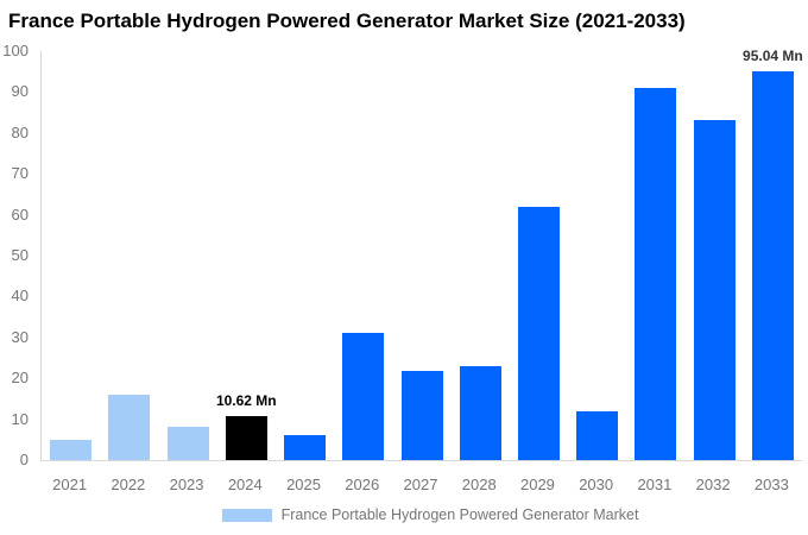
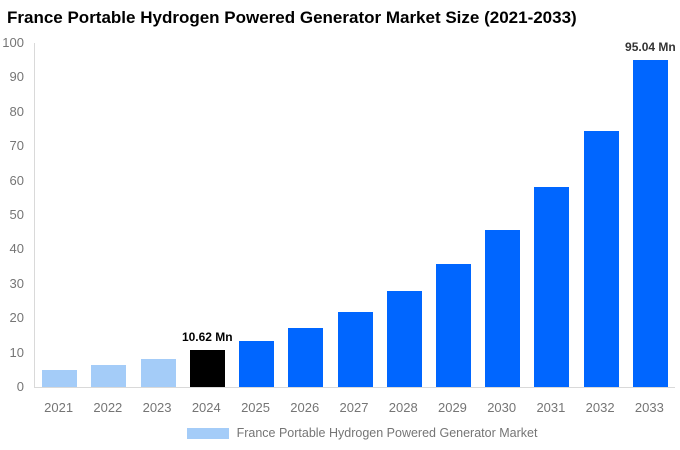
2022: 16 -> 6
2025: 6 -> 13
2026: 31 -> 17
2028: 23 -> 28
2029: 62 -> 36
2030: 12 -> 46
2031: 91 -> 58
2032: 83 -> 74
